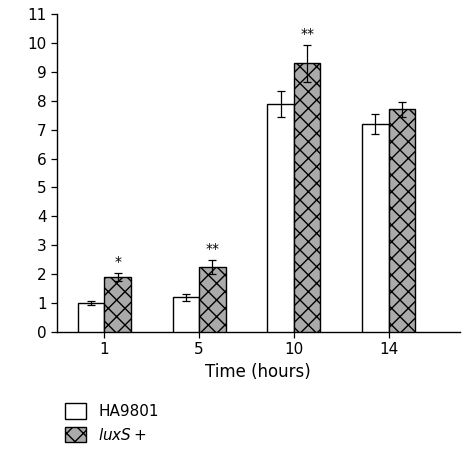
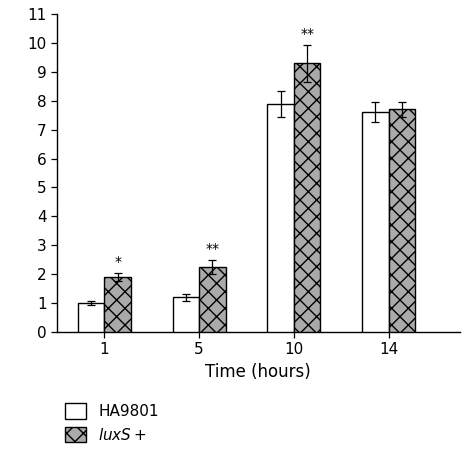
HA9801/14: 7.2 -> 7.6
